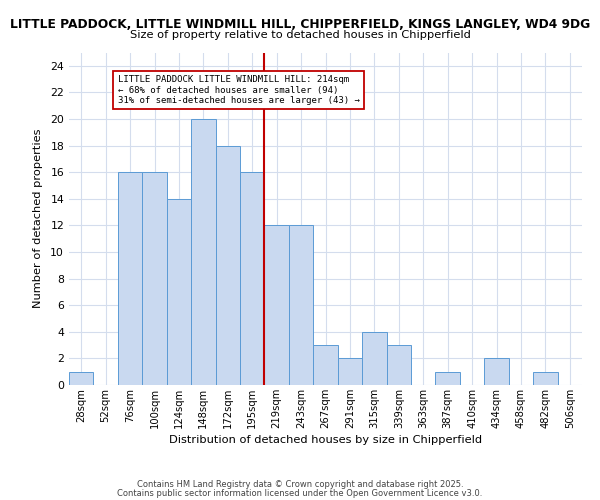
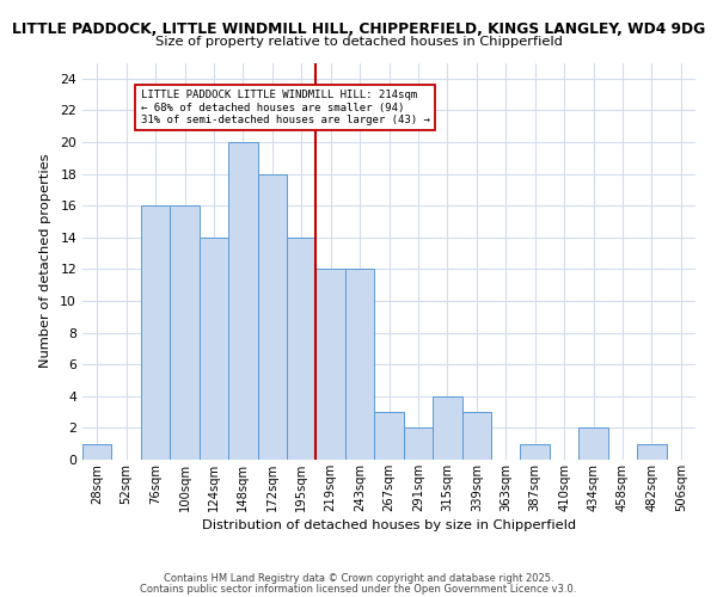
195sqm: 16 -> 14
